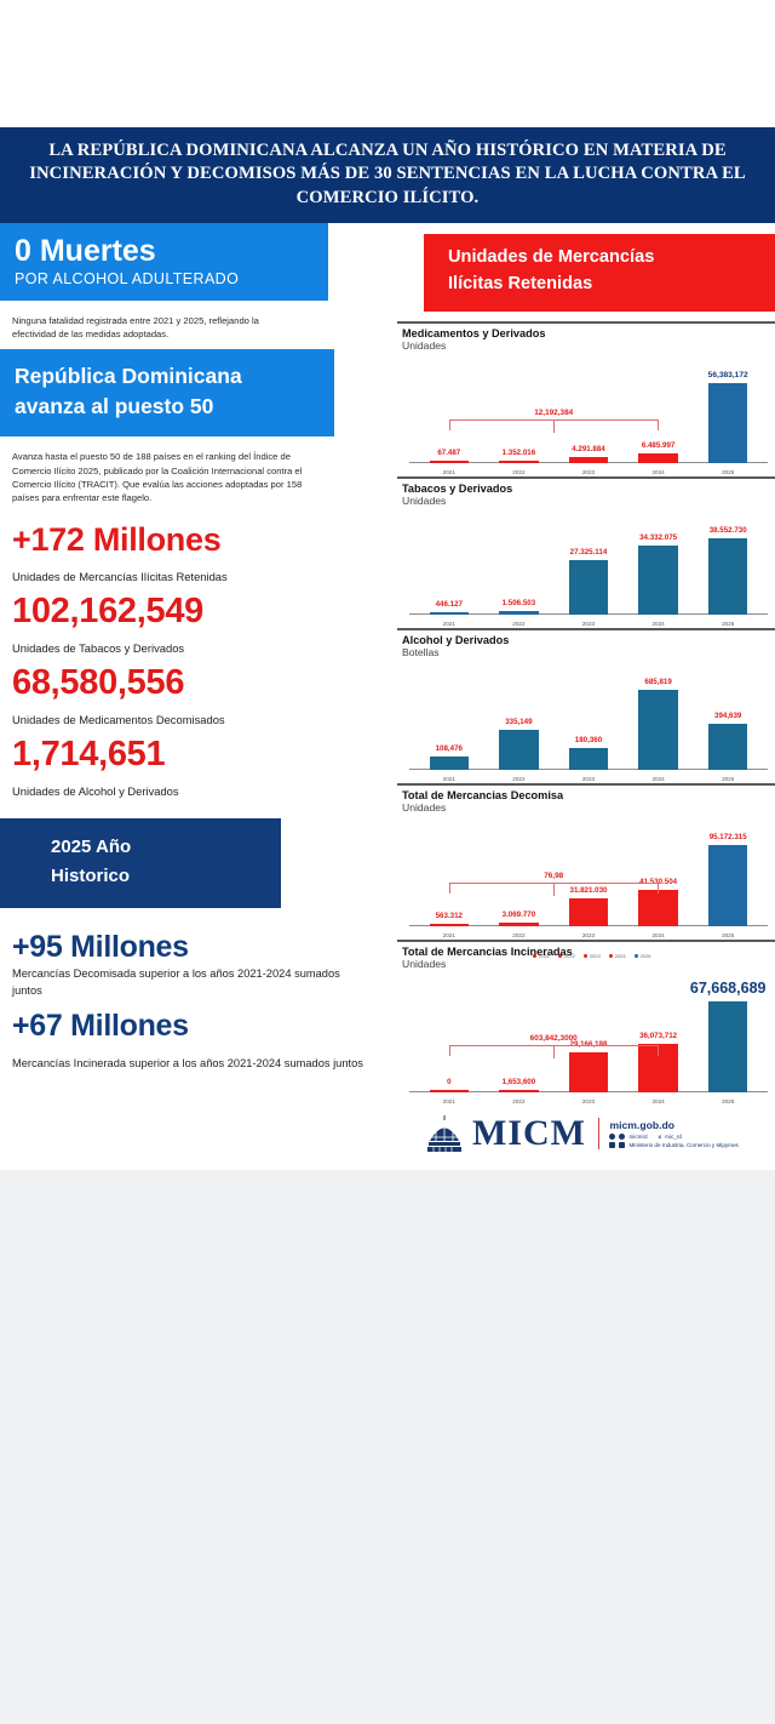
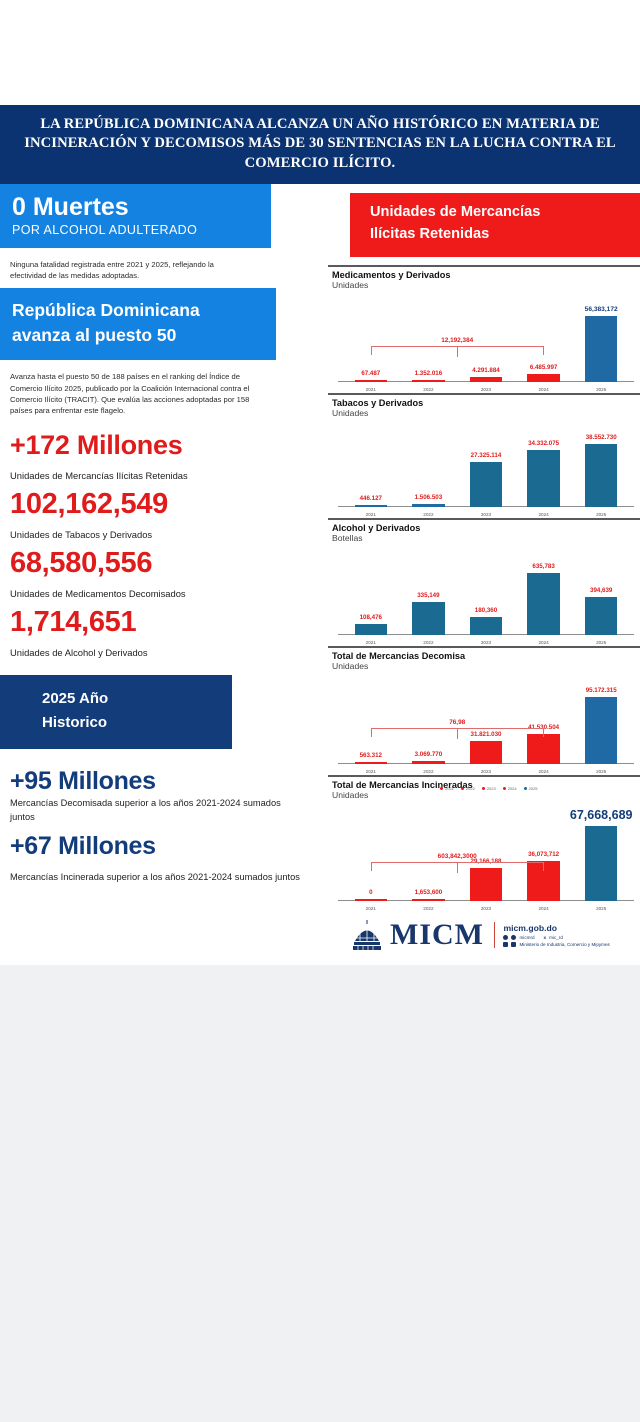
Alcohol y Derivados/2024: 685,819 -> 635,783
